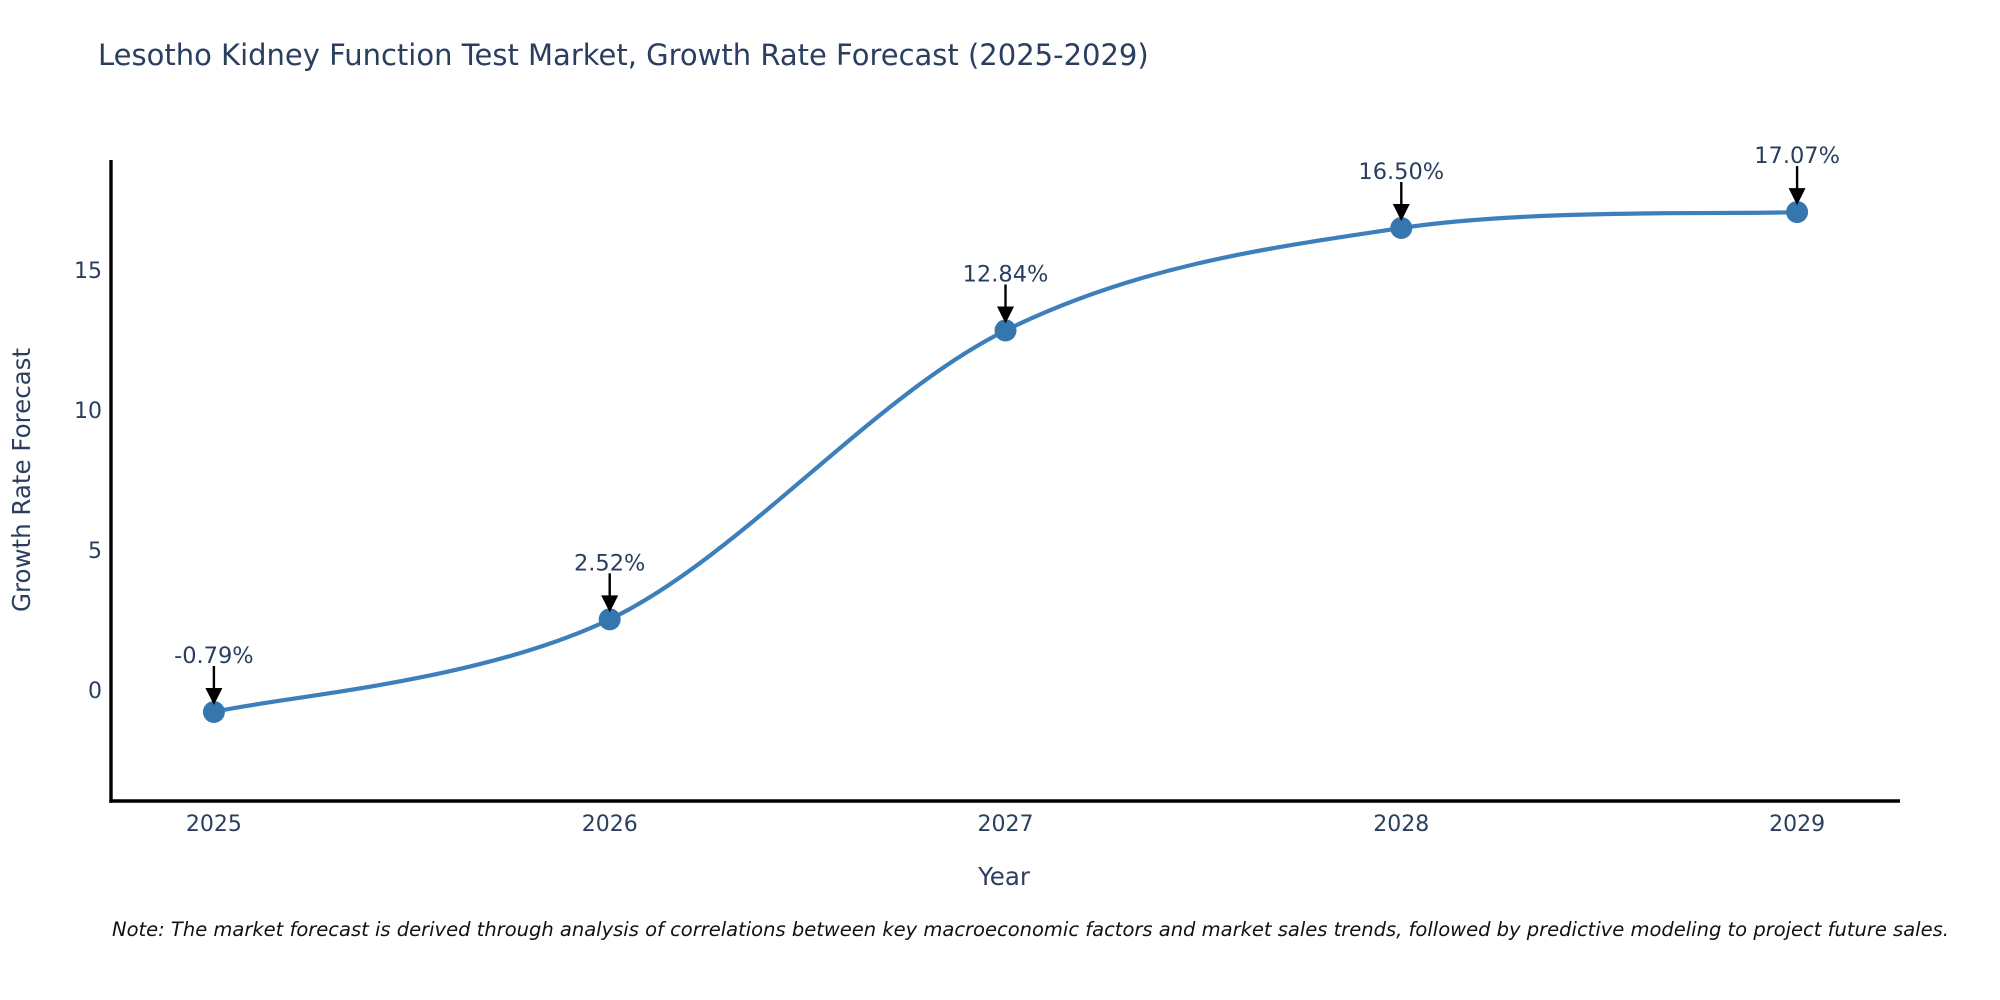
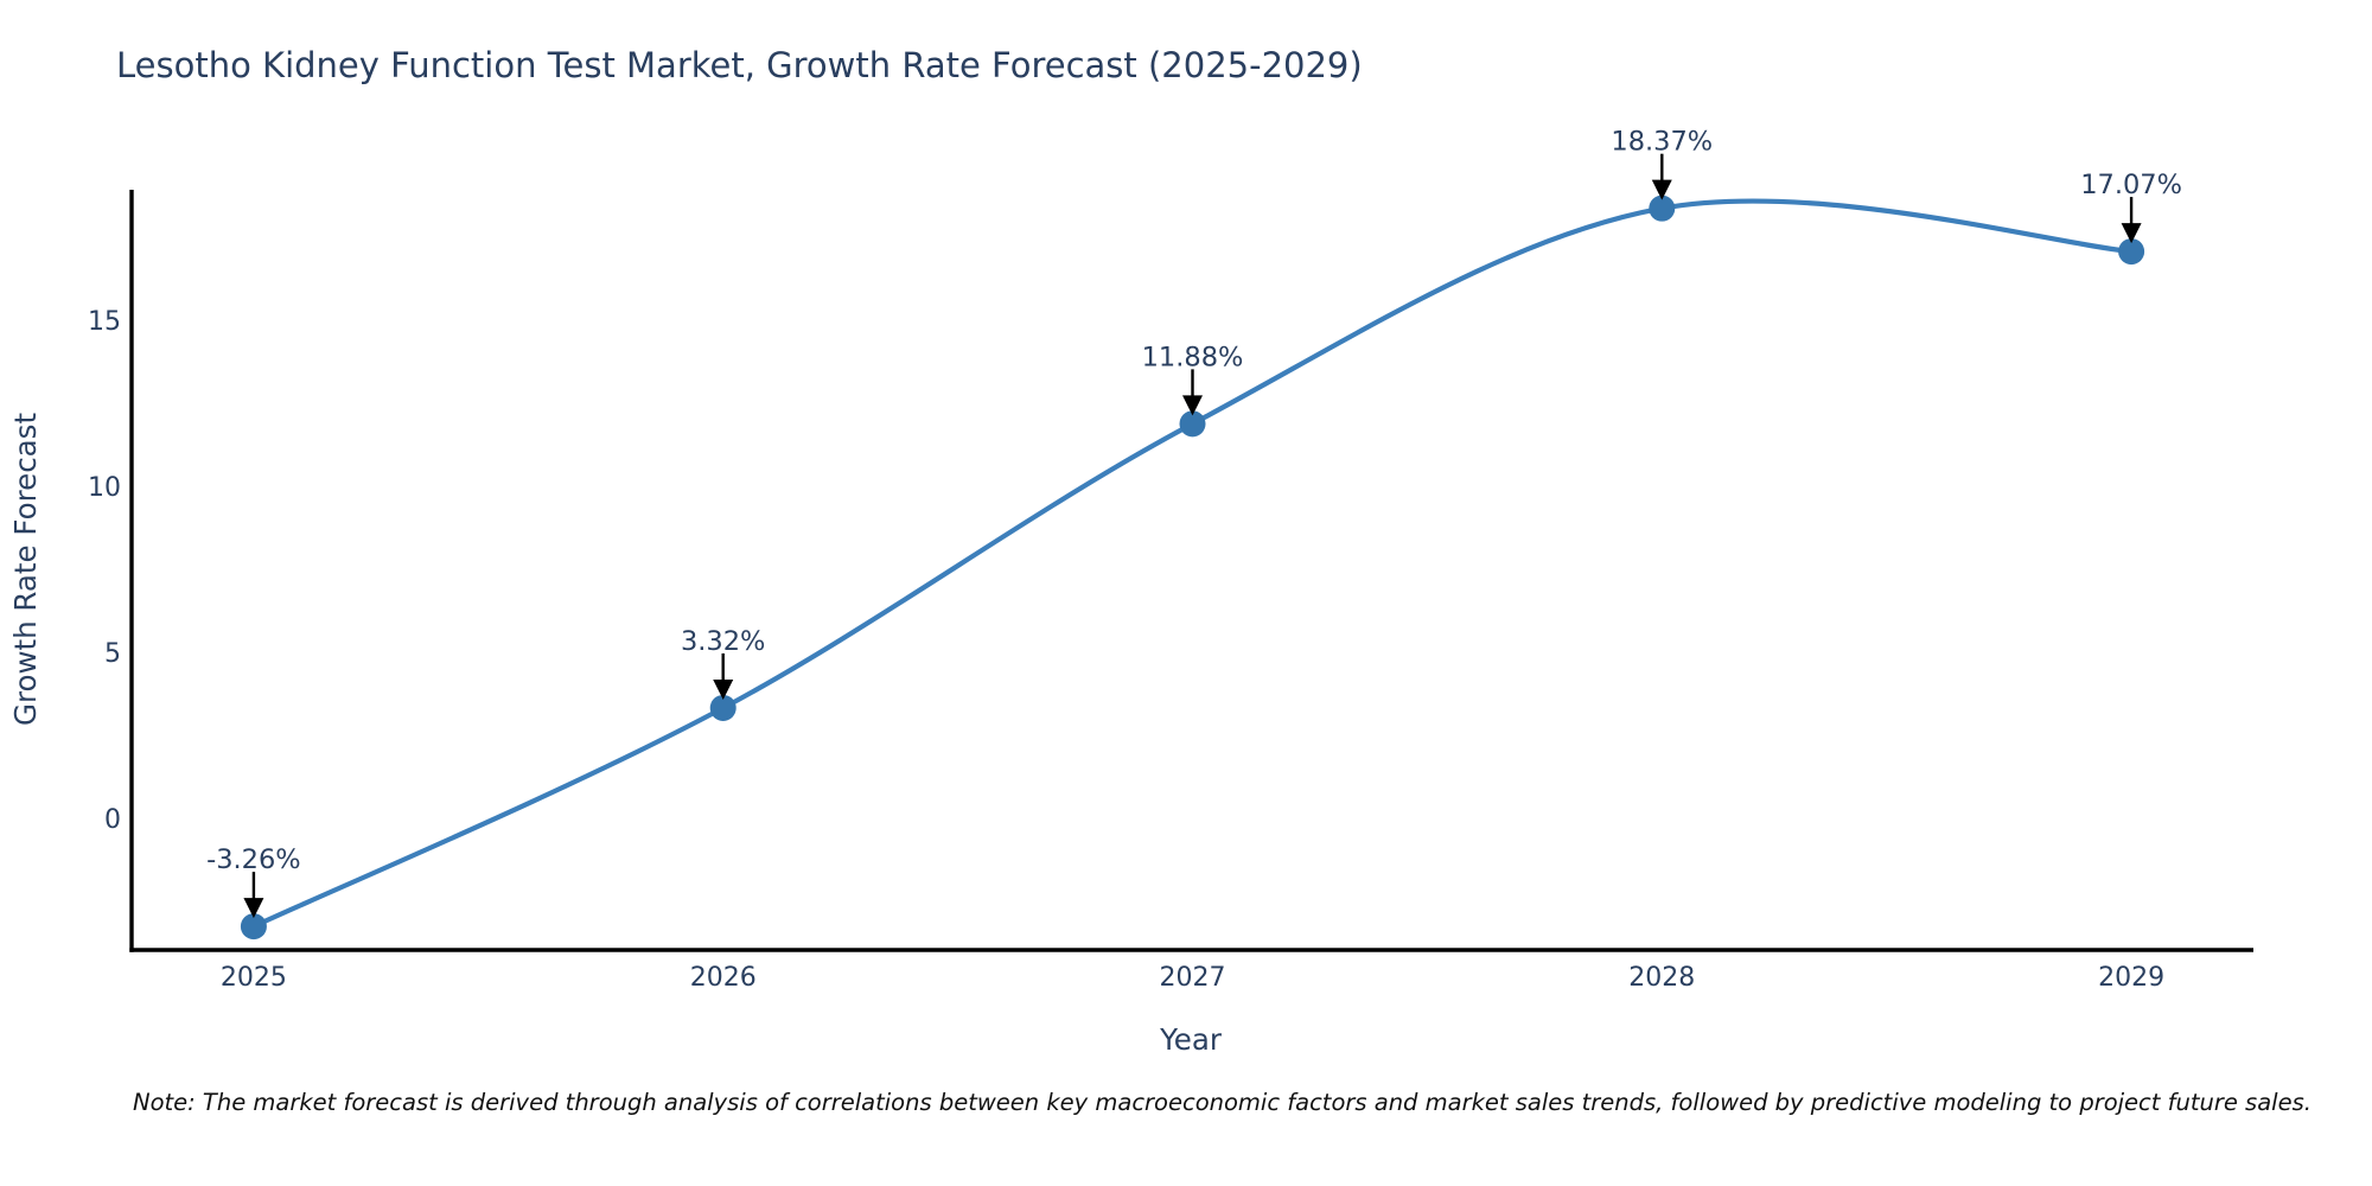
2025: -0.79% -> -3.26%
2026: 2.52% -> 3.32%
2027: 12.84% -> 11.88%
2028: 16.50% -> 18.37%
